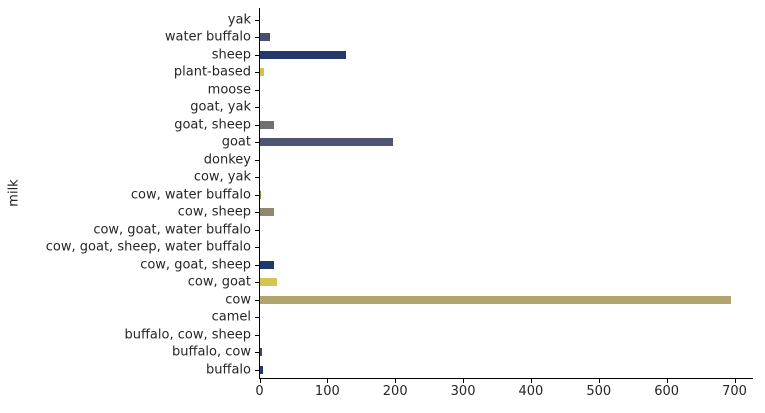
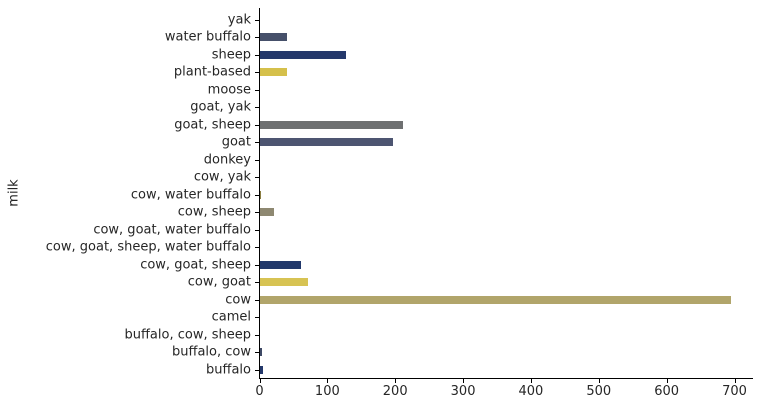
water buffalo: 20 -> 40
plant-based: 10 -> 40
goat, sheep: 20 -> 210
cow, goat, sheep: 20 -> 60
cow, goat: 20 -> 70
